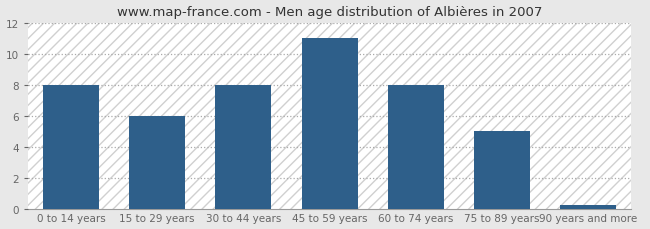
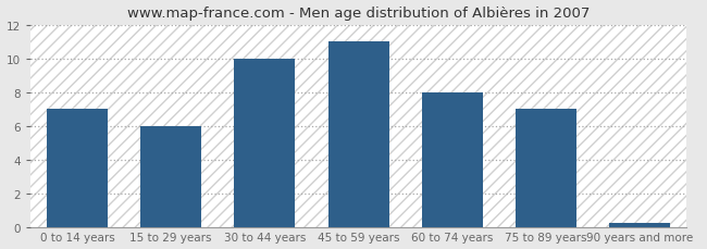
0 to 14 years: 8.0 -> 7.0
30 to 44 years: 8.0 -> 10.0
75 to 89 years: 5.0 -> 7.0
